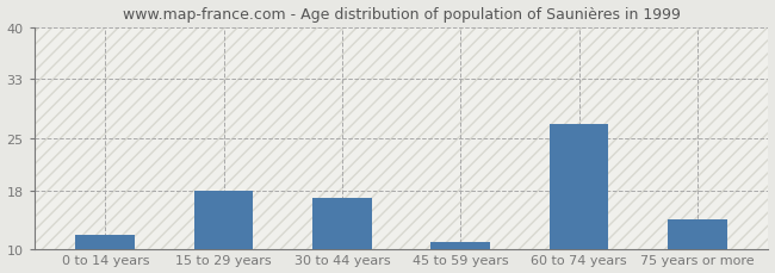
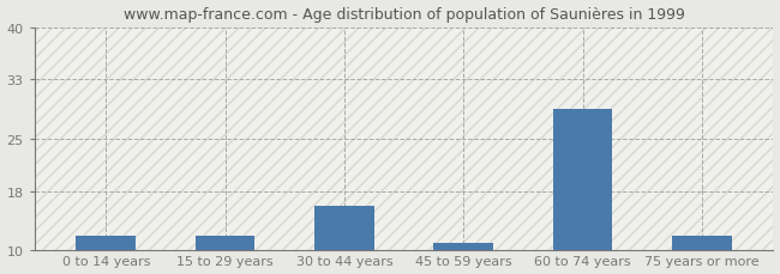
15 to 29 years: 18 -> 12
30 to 44 years: 17 -> 16
60 to 74 years: 27 -> 29
75 years or more: 14 -> 12
